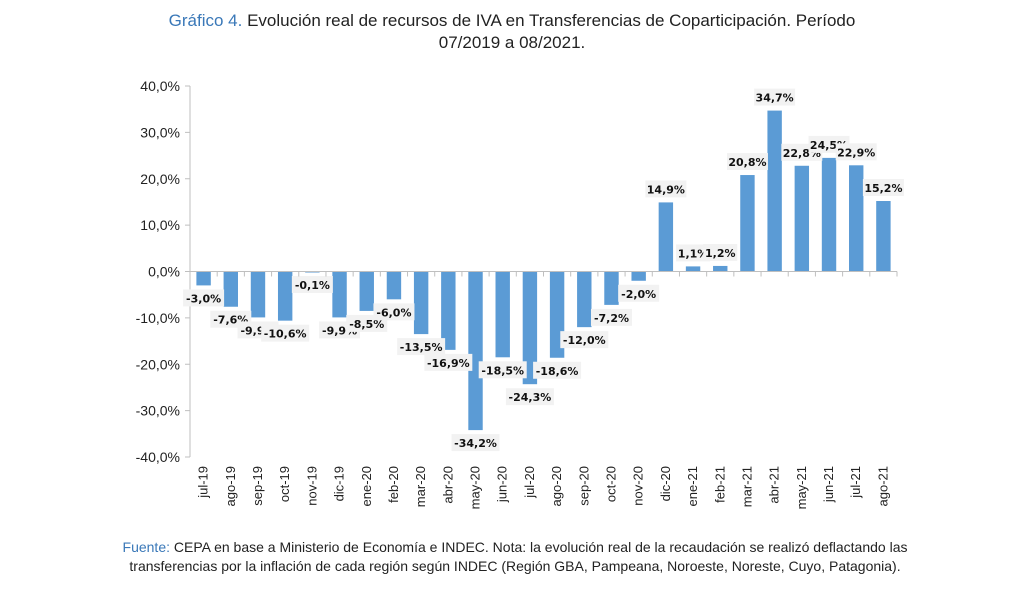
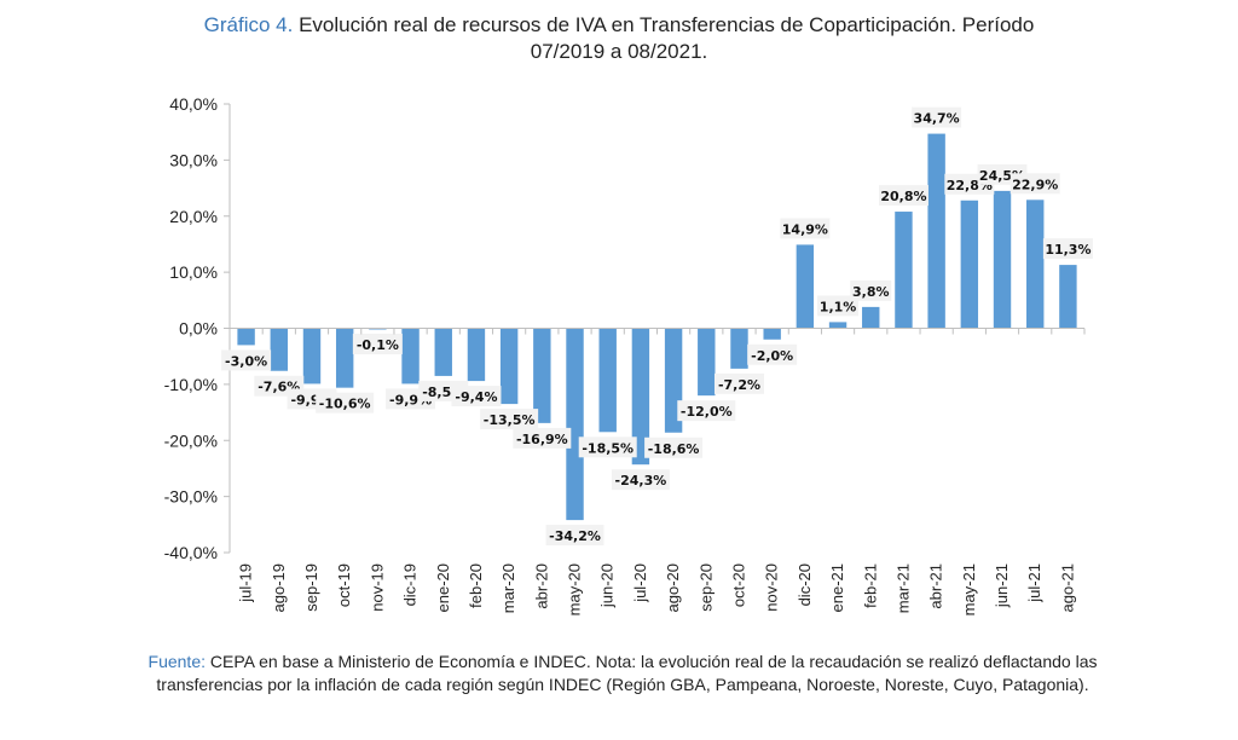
feb-20: -6,0% -> -9,4%
feb-21: 1,2% -> 3,8%
ago-21: 15,2% -> 11,3%
